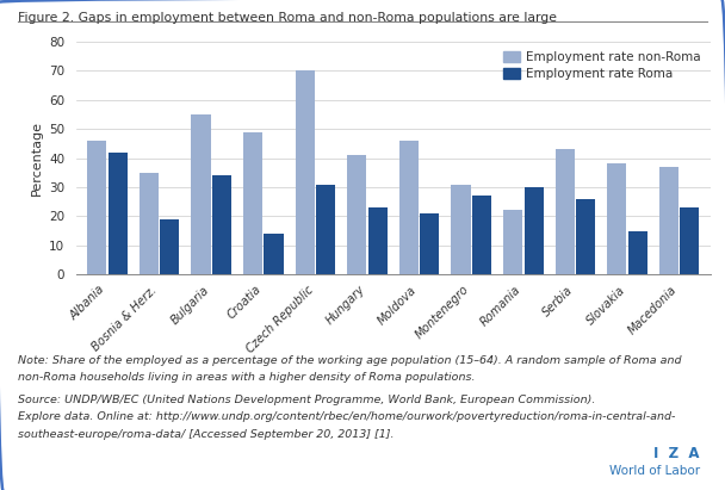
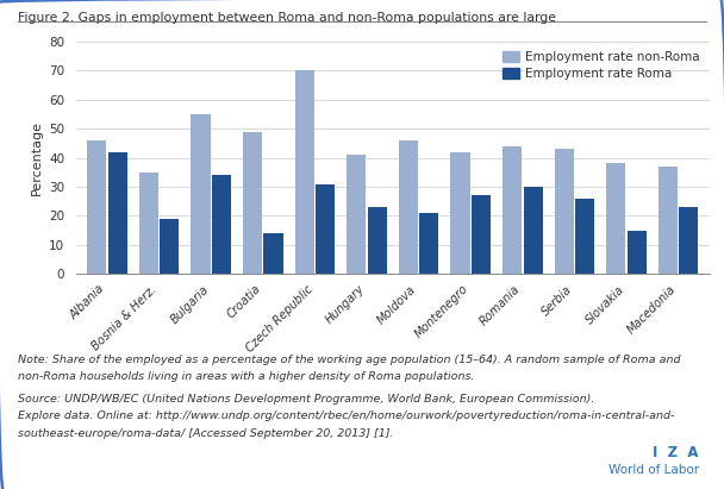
Employment rate non-Roma/Montenegro: 31 -> 42
Employment rate non-Roma/Romania: 22 -> 44
